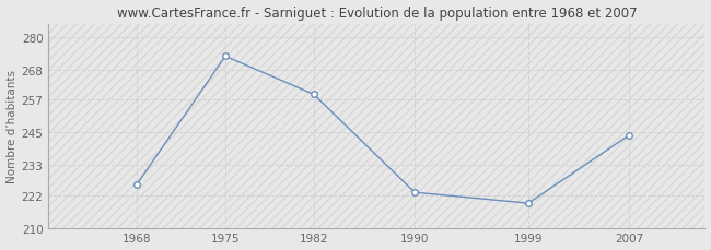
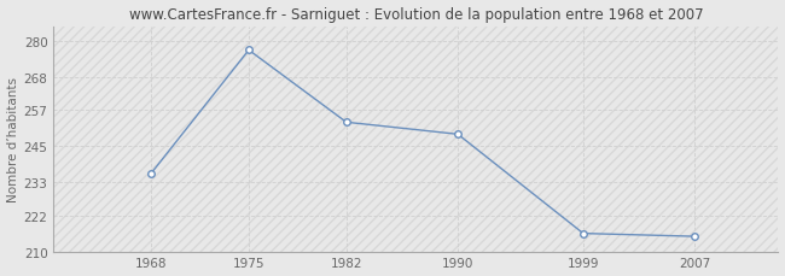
1968: 226 -> 236
1975: 273 -> 277
1982: 259 -> 253
1990: 223 -> 249
1999: 219 -> 216
2007: 244 -> 215
